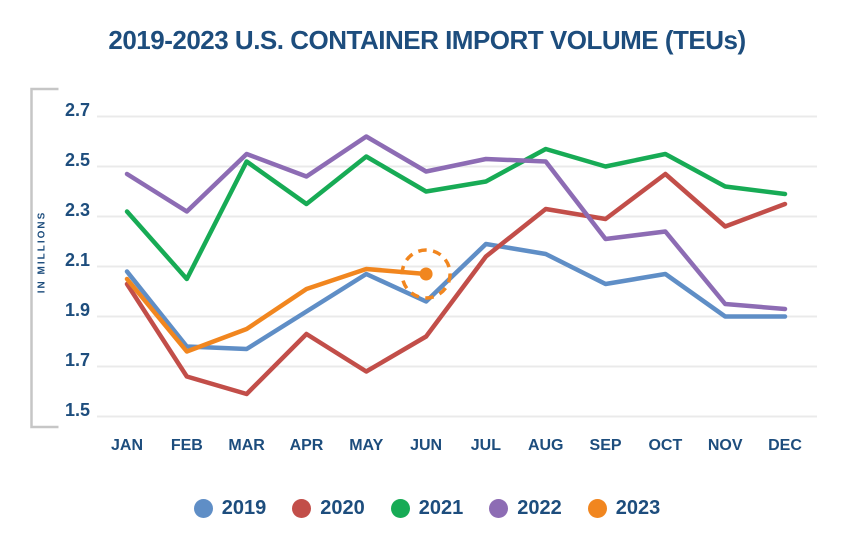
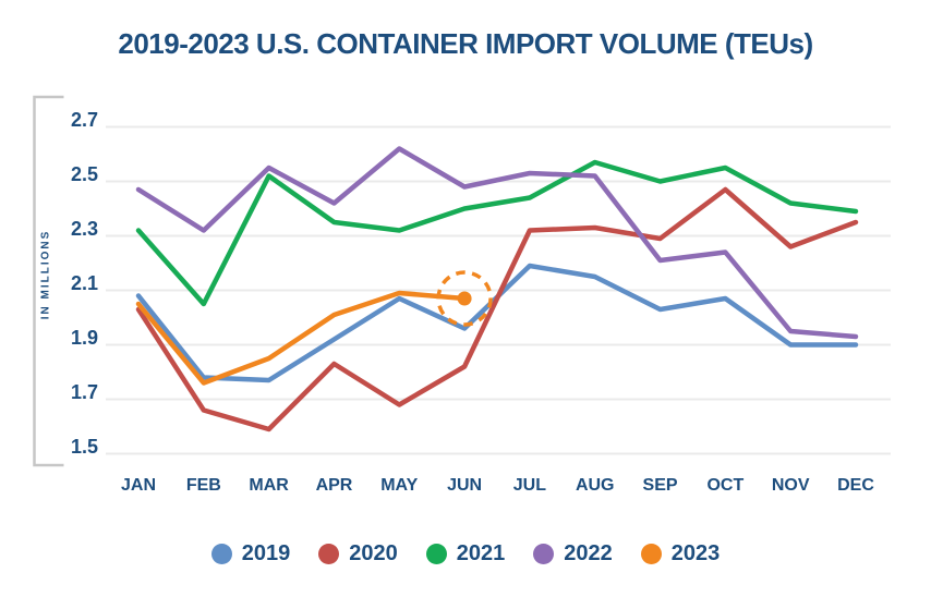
2022/APR: 2.46 -> 2.42
2021/MAY: 2.54 -> 2.32
2020/JUL: 2.14 -> 2.32
